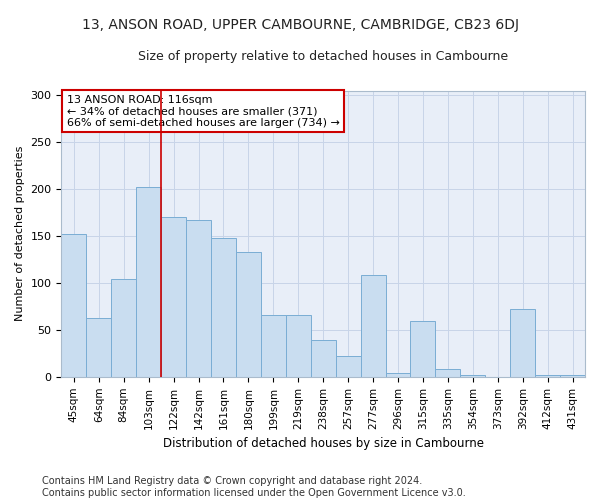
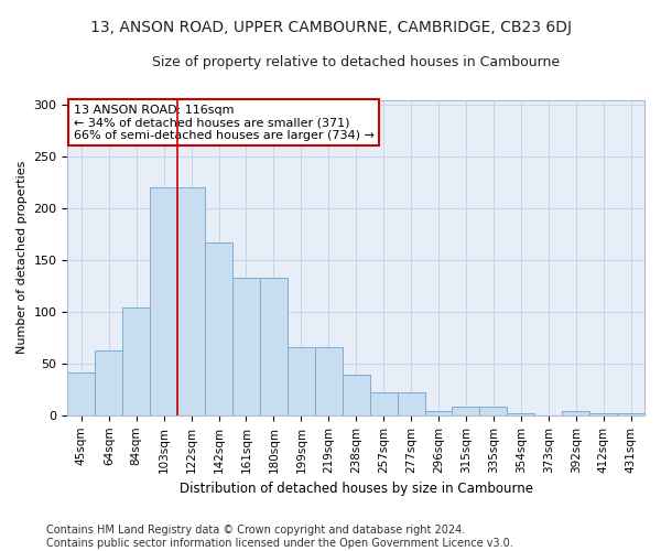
45sqm: 152 -> 41
103sqm: 202 -> 220
122sqm: 170 -> 220
161sqm: 148 -> 133
277sqm: 108 -> 22
315sqm: 60 -> 8
392sqm: 72 -> 4
